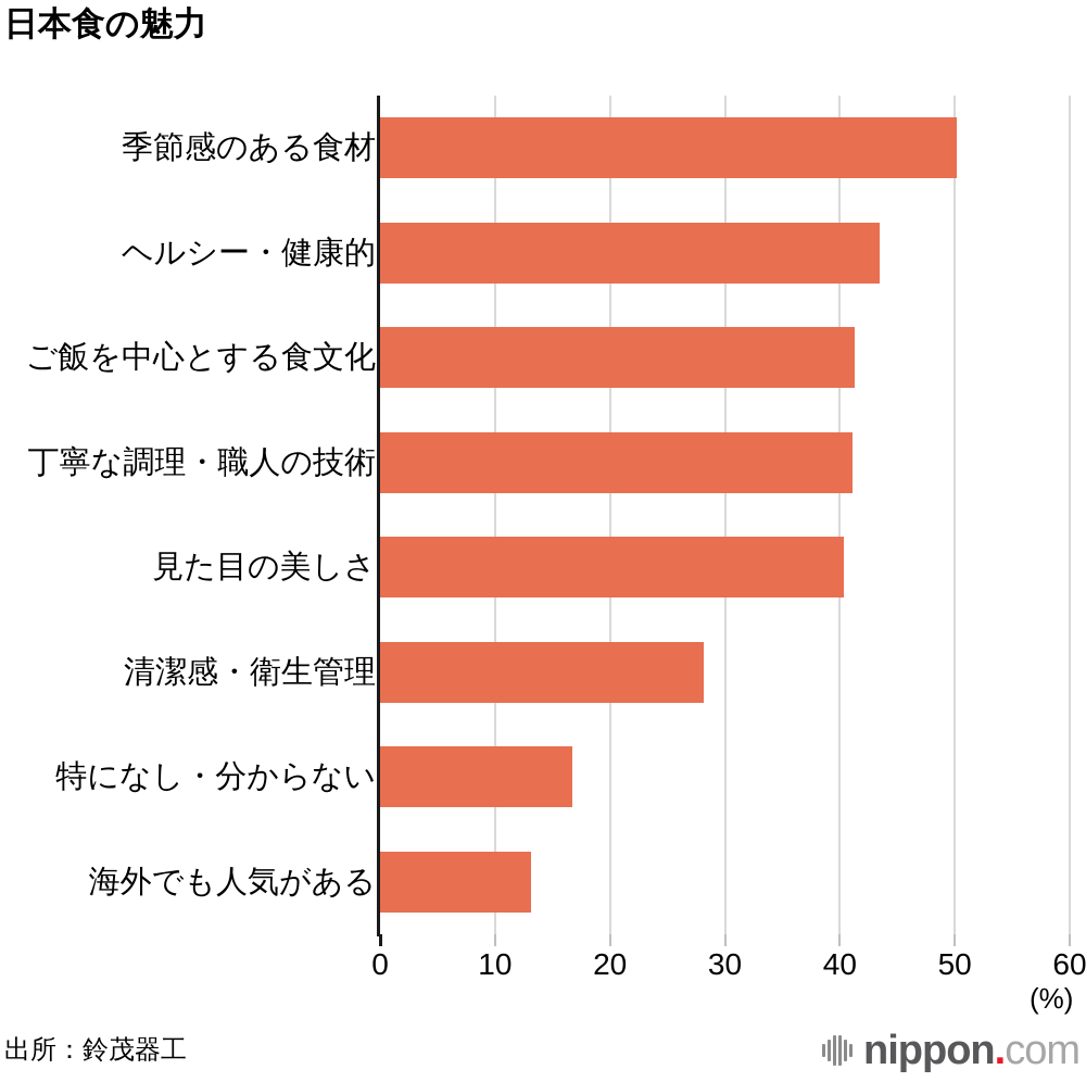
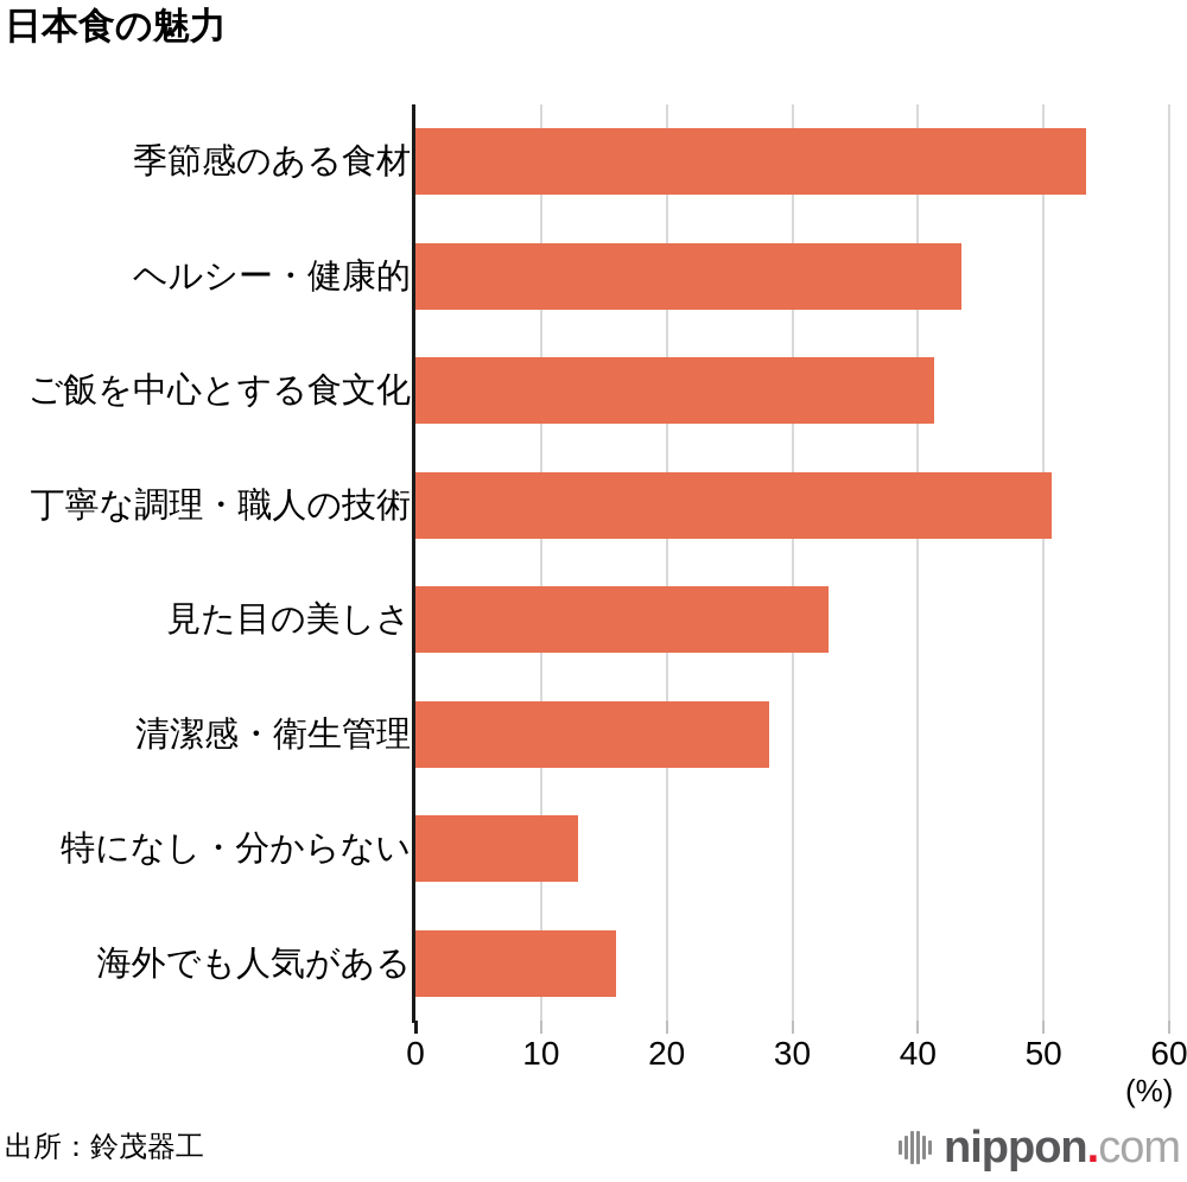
季節感のある食材: 50.2 -> 53.4
丁寧な調理・職人の技術: 41.1 -> 50.6
見た目の美しさ: 40.3 -> 32.9
特になし・分からない: 16.7 -> 12.9
海外でも人気がある: 13.1 -> 16.0
